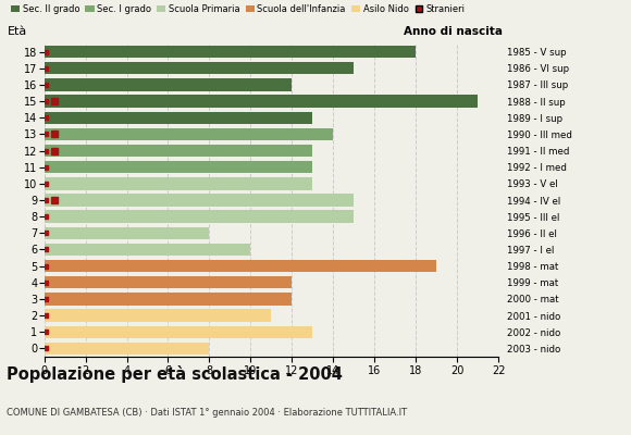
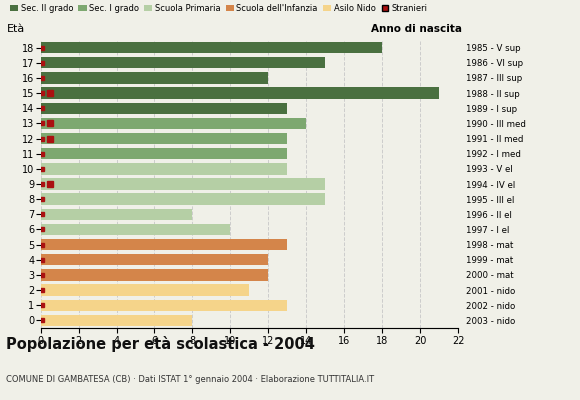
5: 19 -> 13
